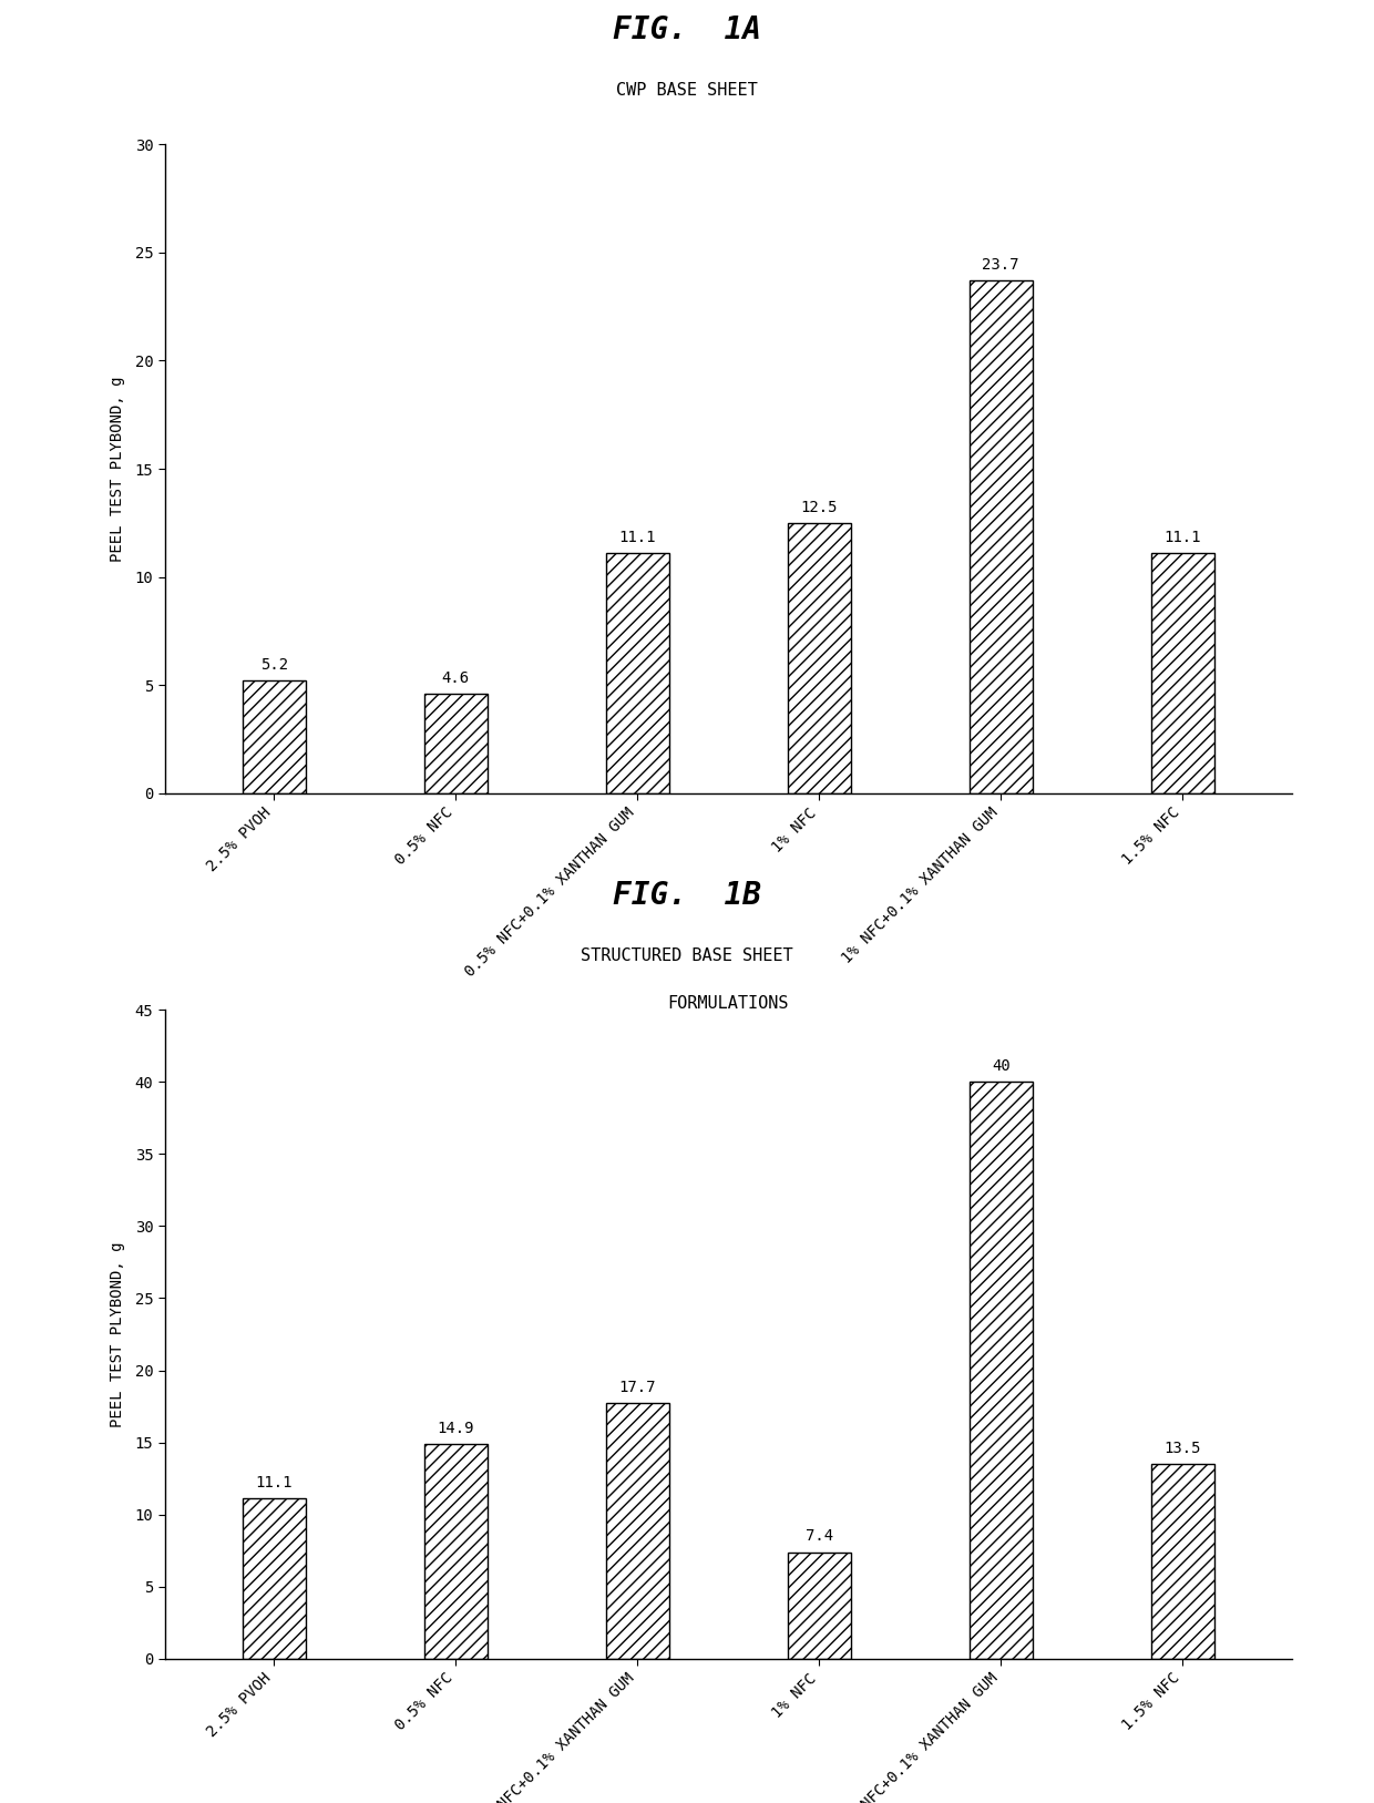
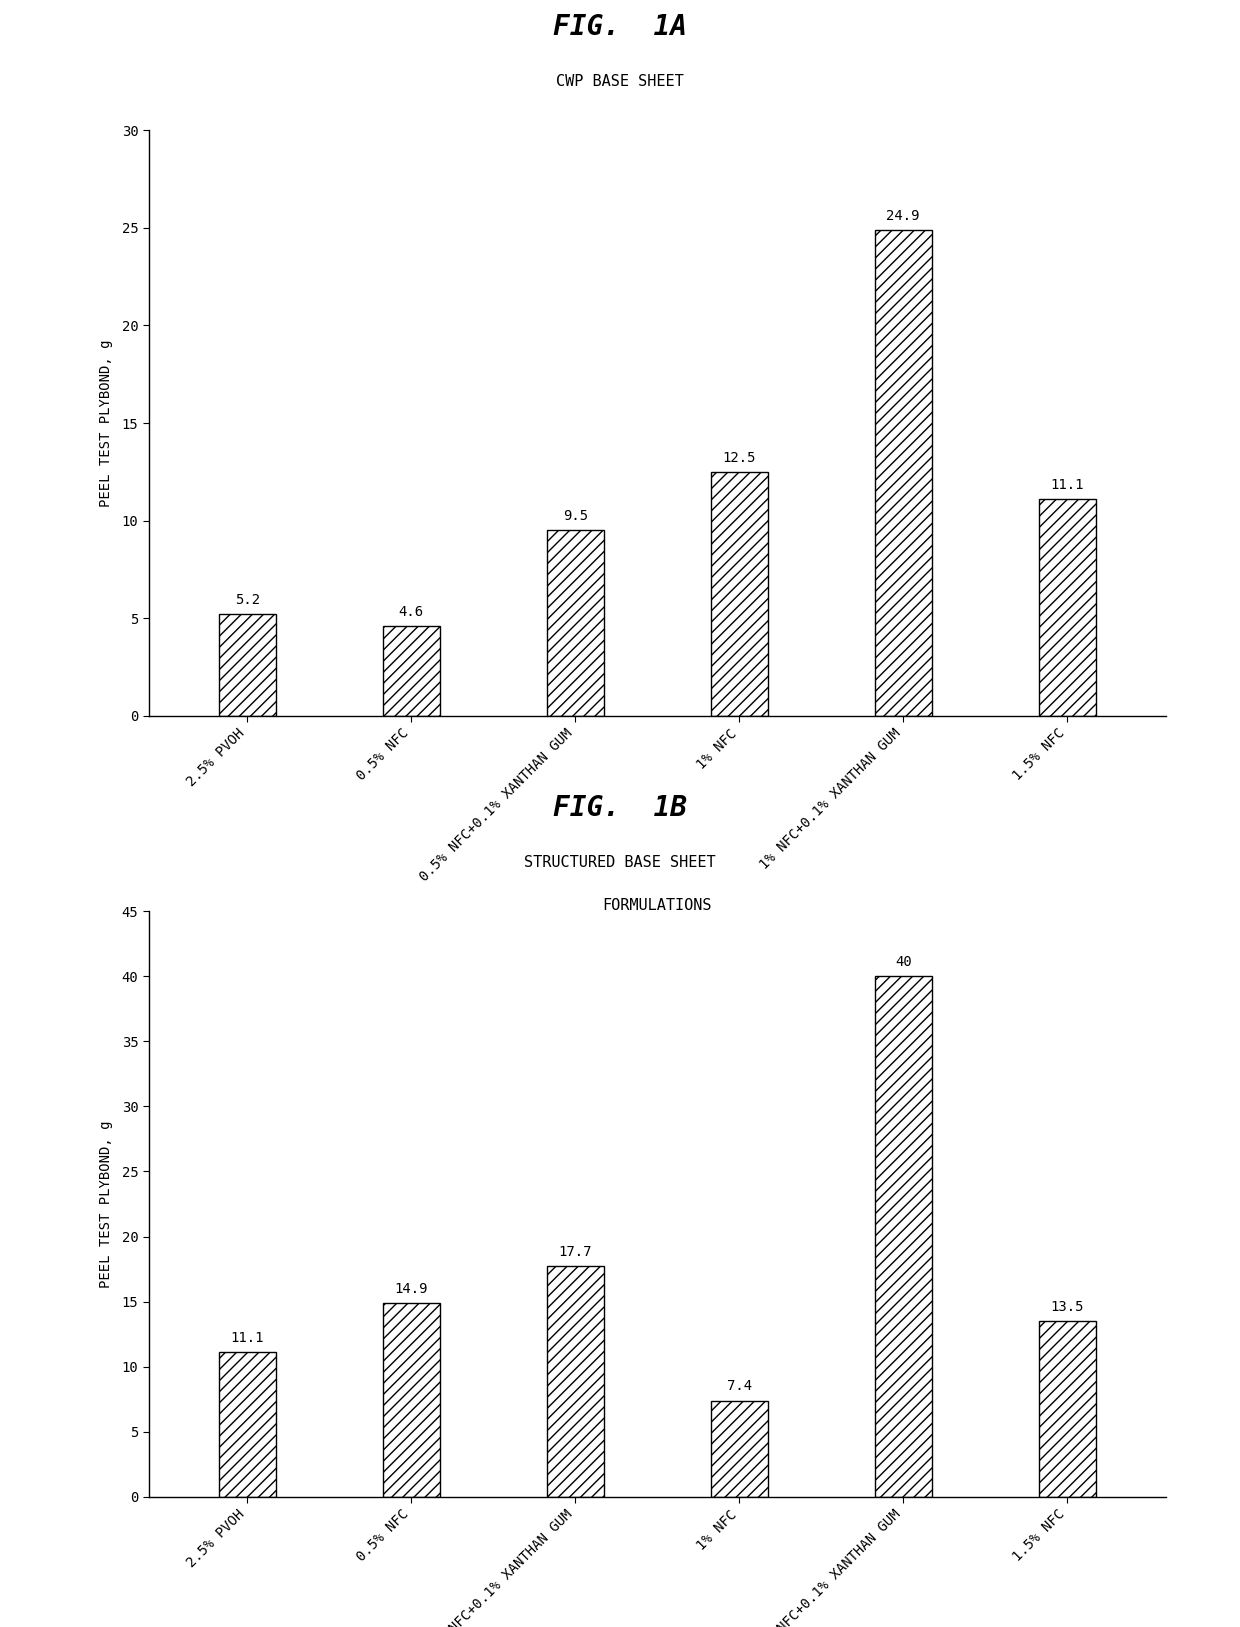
0.5% NFC+0.1% XANTHAN GUM: 11.1 -> 9.5
1% NFC+0.1% XANTHAN GUM: 23.7 -> 24.9
